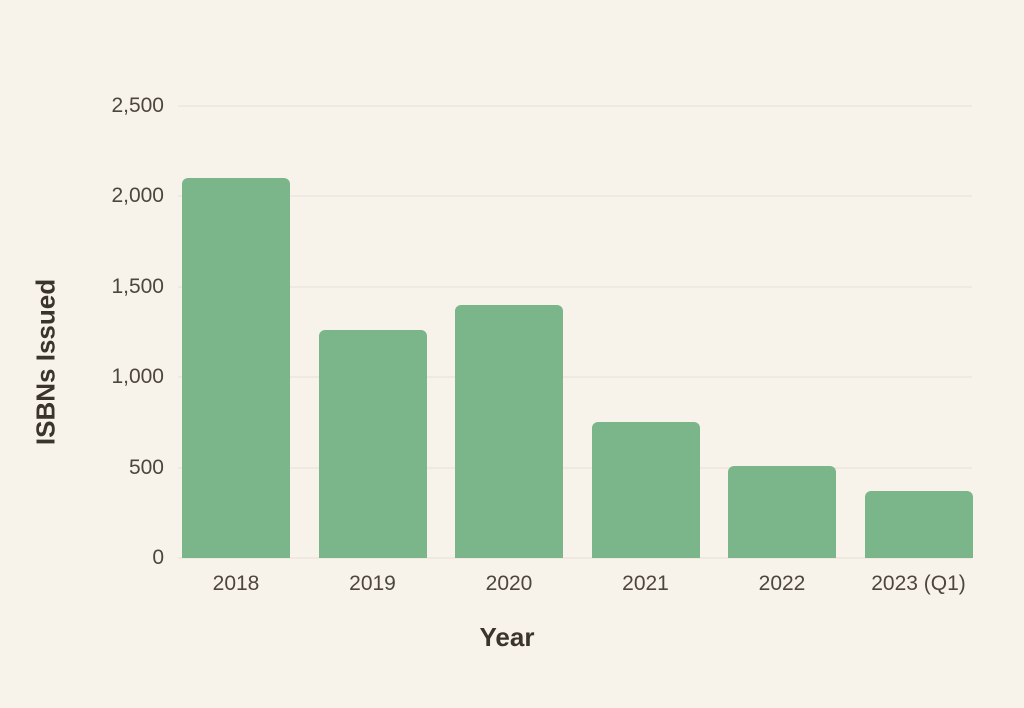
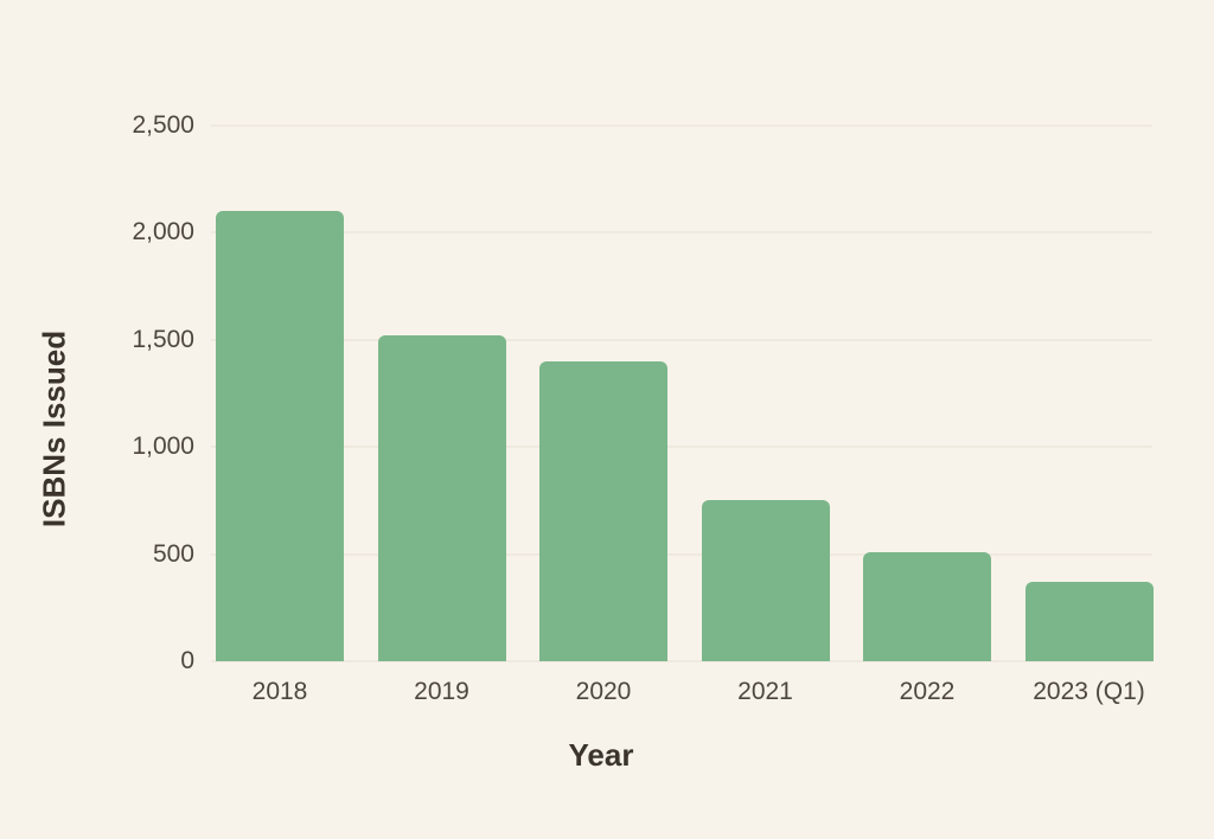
2019: 1260 -> 1520
